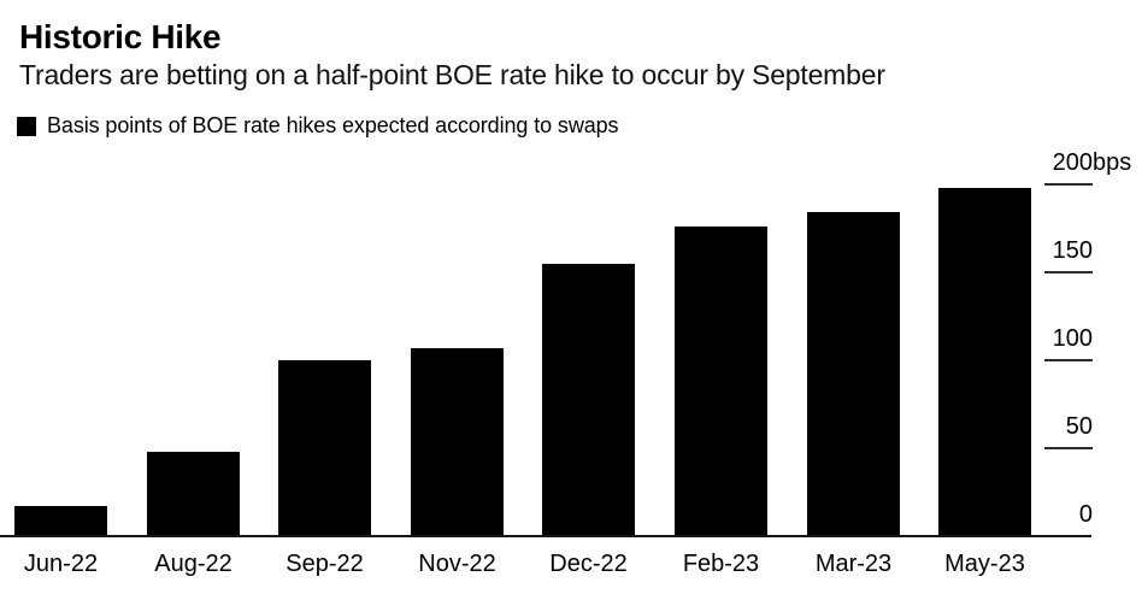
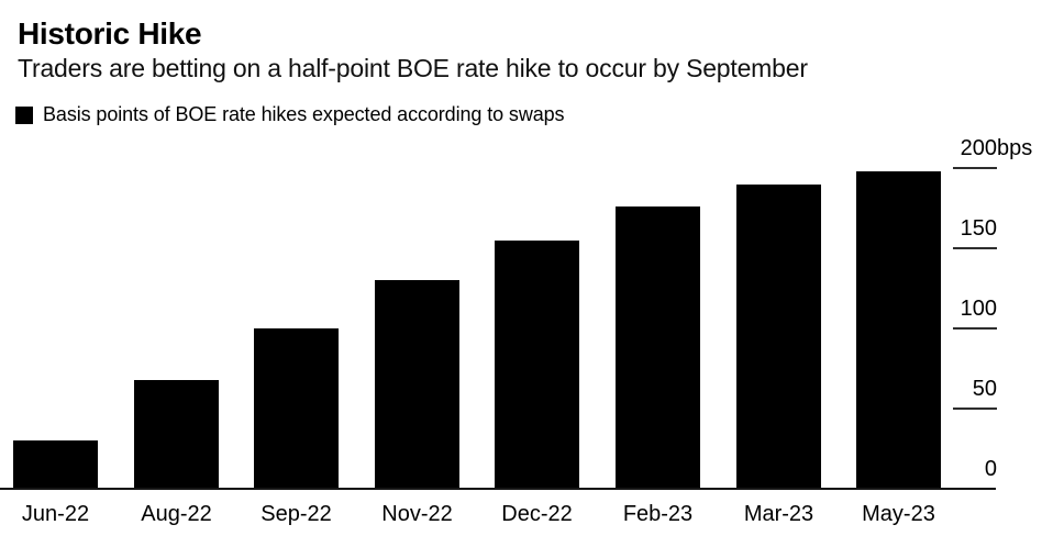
Jun-22: 17 -> 30
Aug-22: 48 -> 68
Nov-22: 107 -> 130
Mar-23: 184 -> 190
